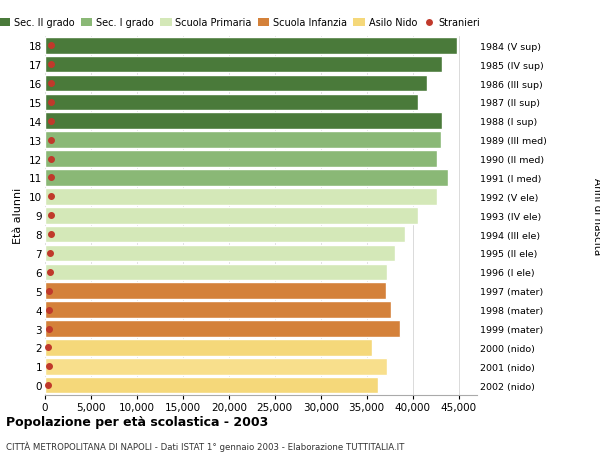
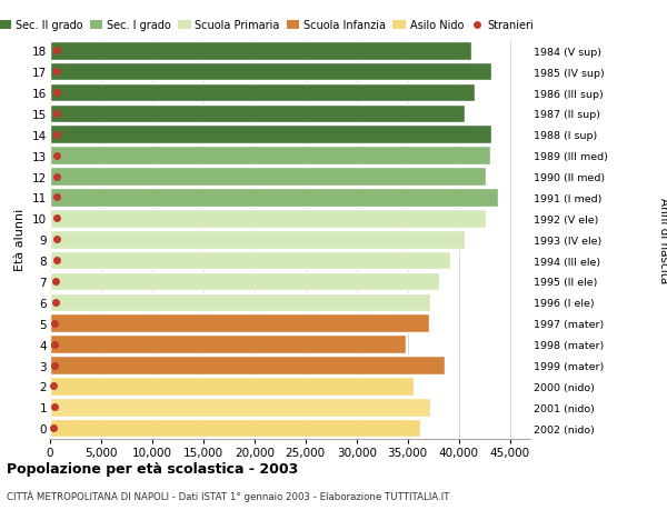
18: 44,800 -> 41,200
4: 37,600 -> 34,800
